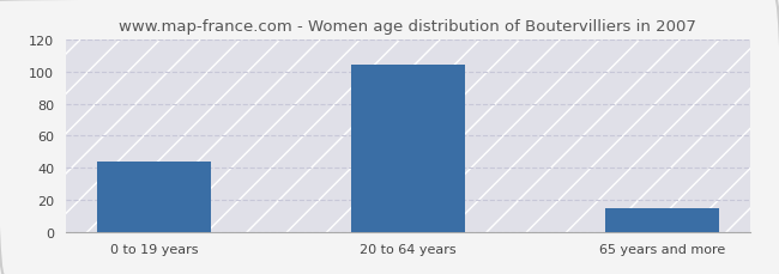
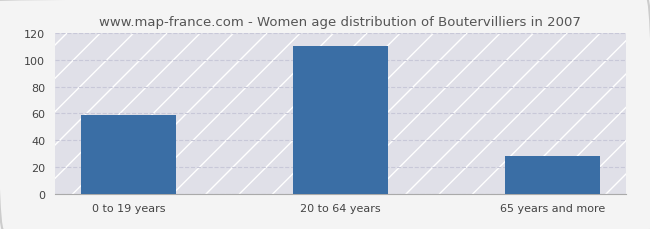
0 to 19 years: 44 -> 59
20 to 64 years: 104 -> 110
65 years and more: 15 -> 28
